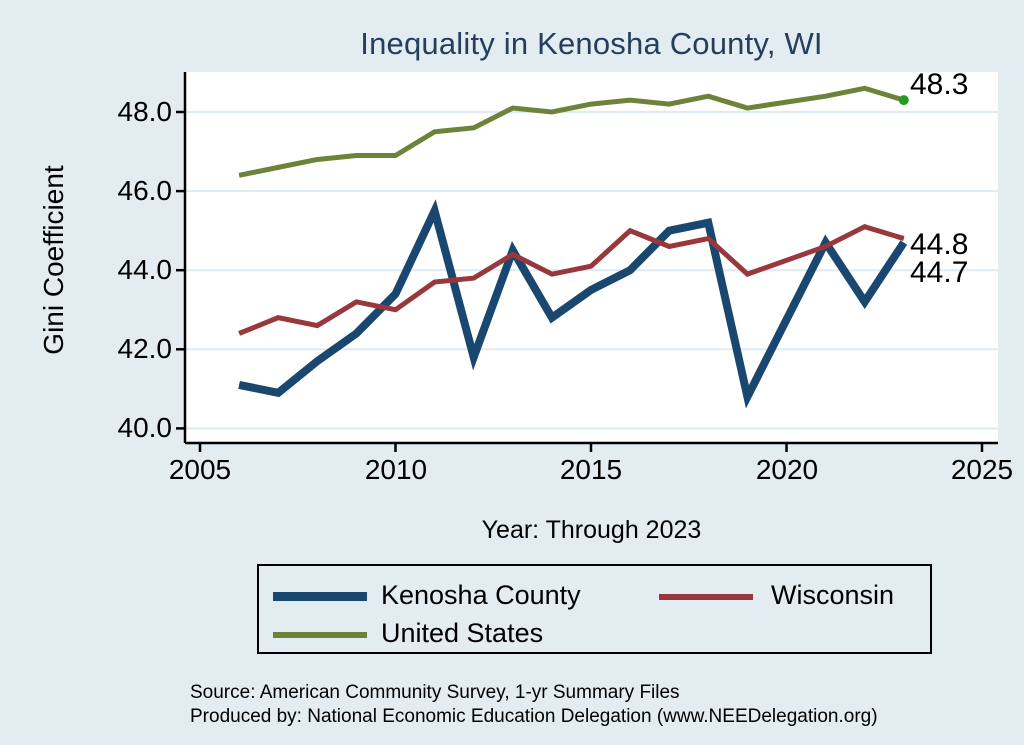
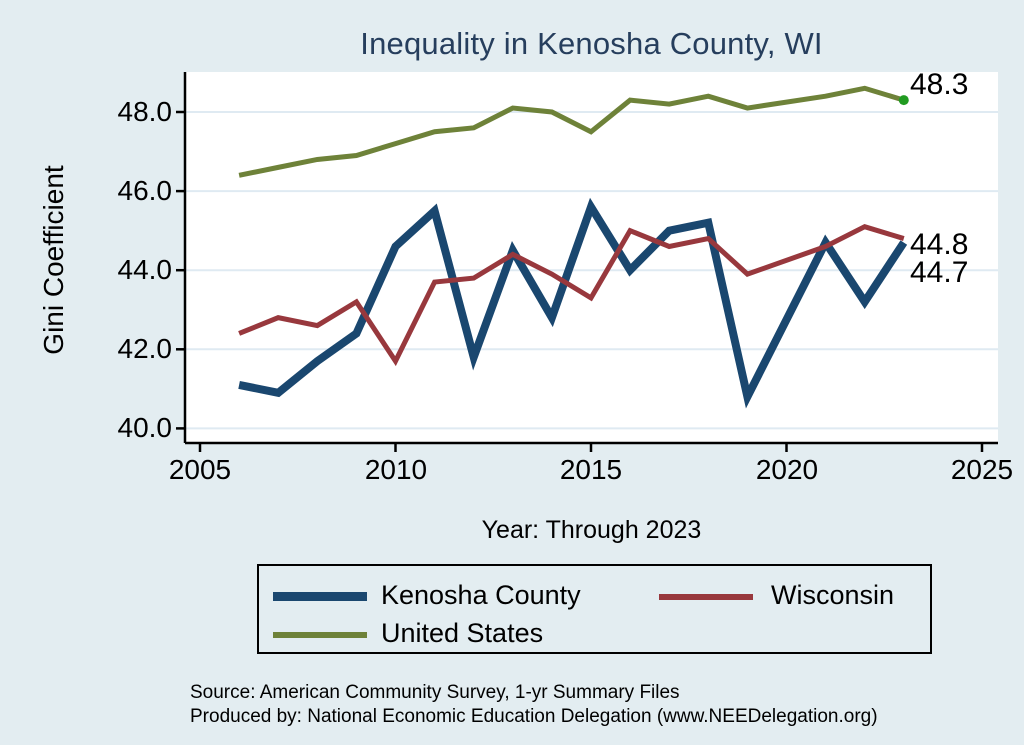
Kenosha County/2010: 43.4 -> 44.6
Wisconsin/2010: 43.0 -> 41.7
United States/2010: 46.9 -> 47.2
Kenosha County/2015: 43.5 -> 45.6
Wisconsin/2015: 44.1 -> 43.3
United States/2015: 48.2 -> 47.5
